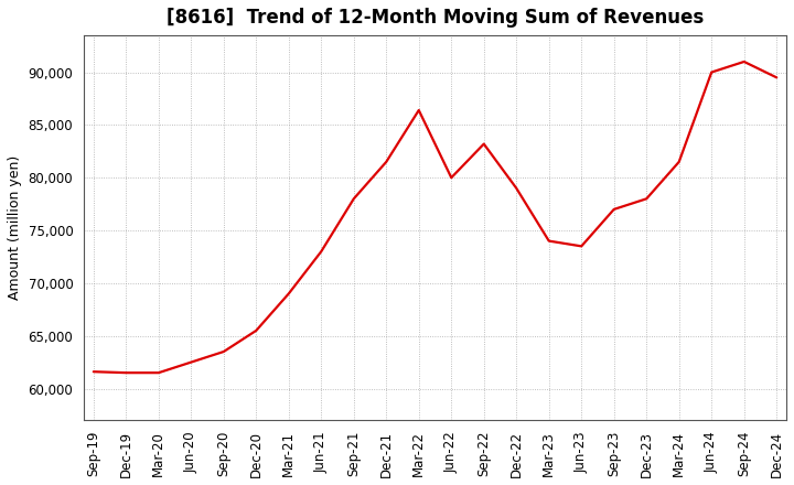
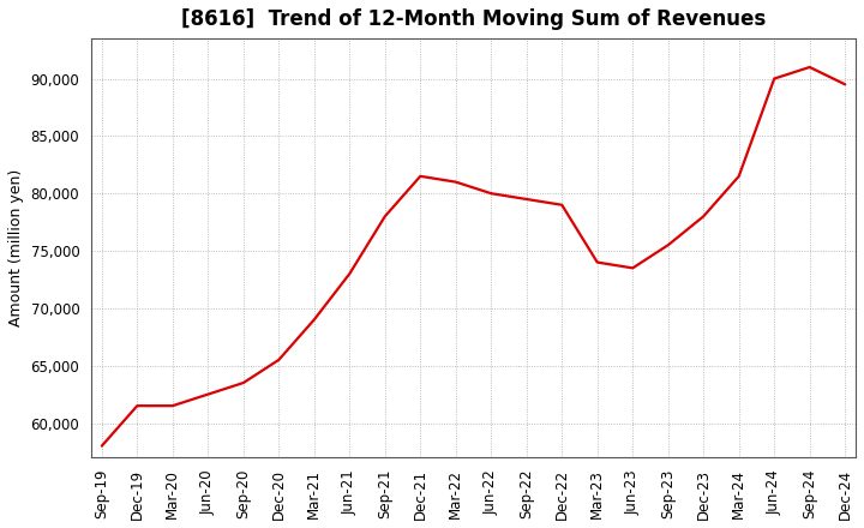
Sep-19: 61,600 -> 58,000
Mar-22: 86,400 -> 81,000
Sep-22: 83,200 -> 79,500
Sep-23: 77,000 -> 75,500
